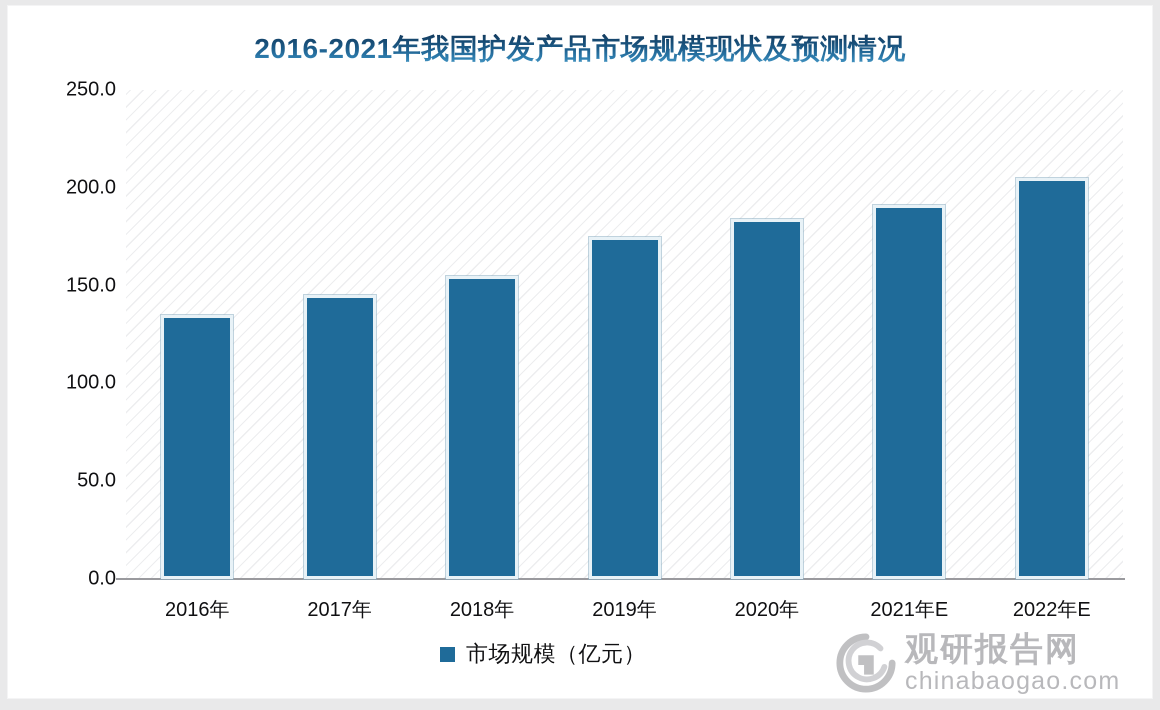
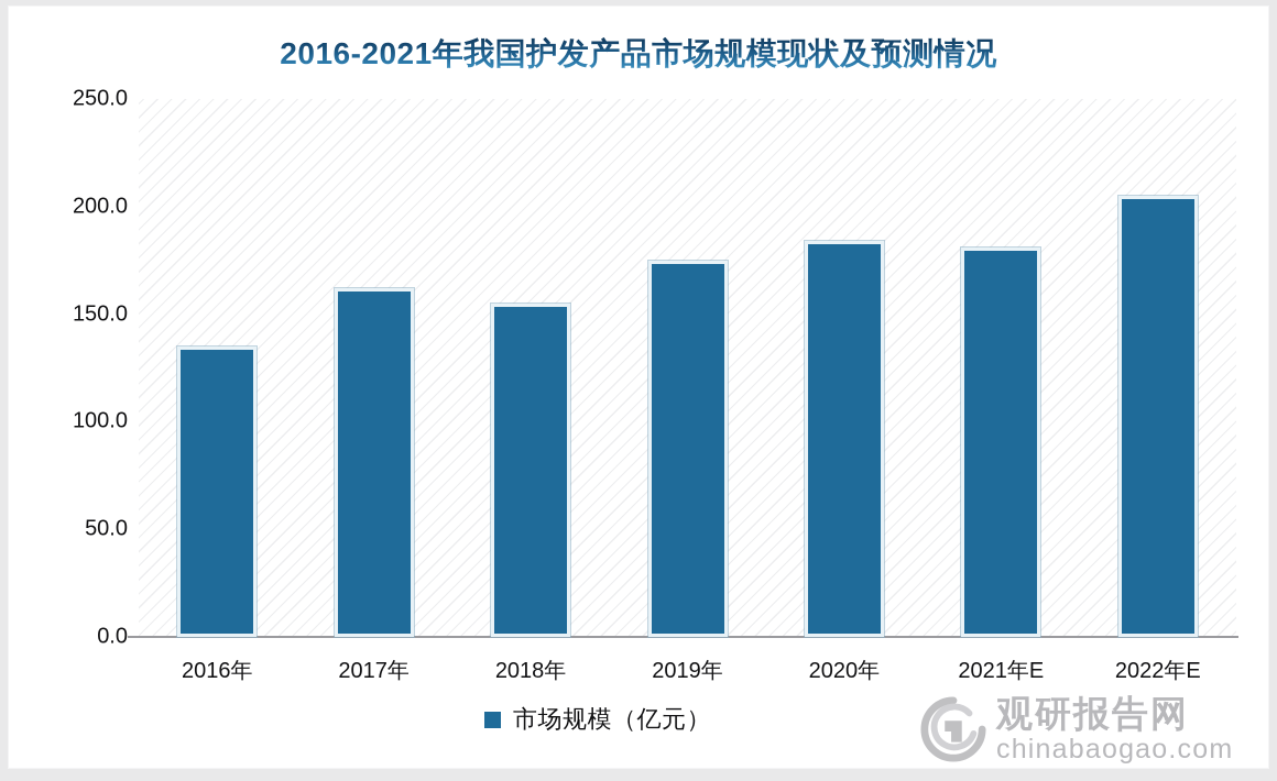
2017年: 145 -> 162
2021年E: 191 -> 181
